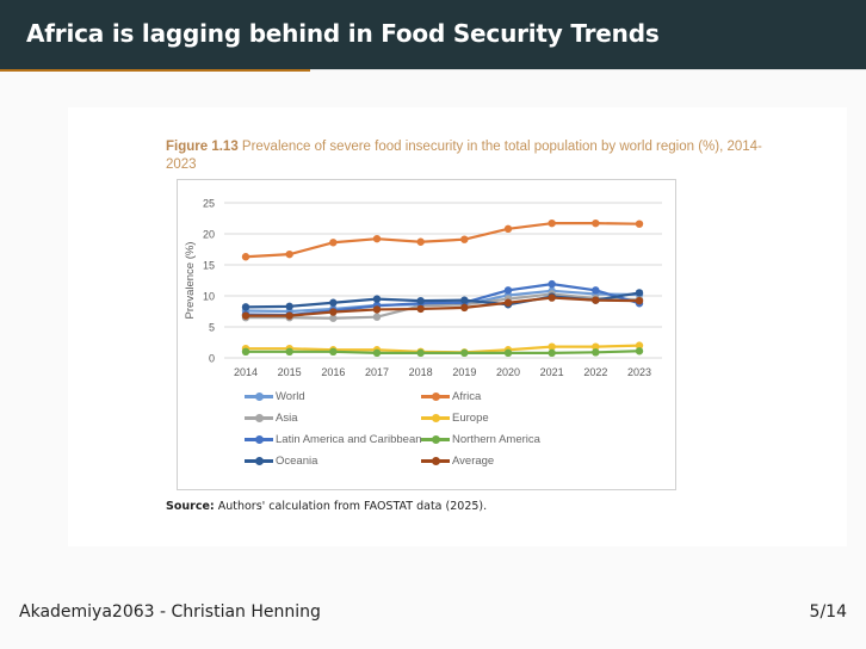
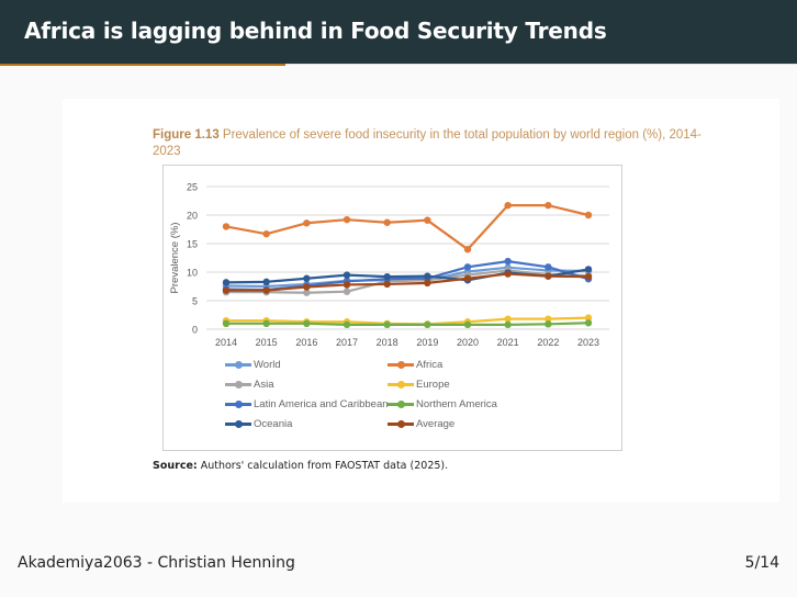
Africa/2014: 16 -> 18
Africa/2020: 21 -> 14
Africa/2023: 22 -> 20
